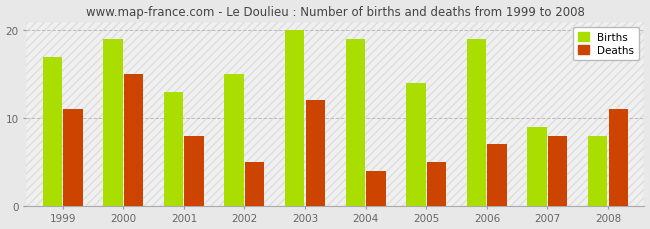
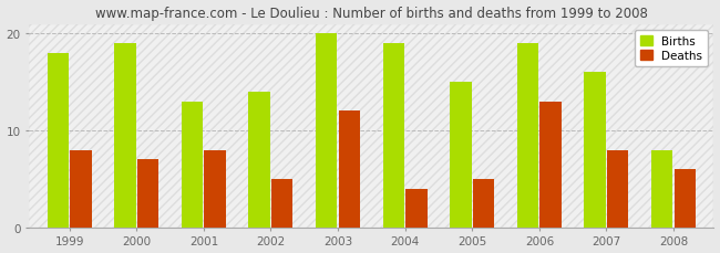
Births/1999: 17 -> 18
Deaths/1999: 11 -> 8
Deaths/2000: 15 -> 7
Births/2002: 15 -> 14
Births/2005: 14 -> 15
Deaths/2006: 7 -> 13
Births/2007: 9 -> 16
Deaths/2008: 11 -> 6
